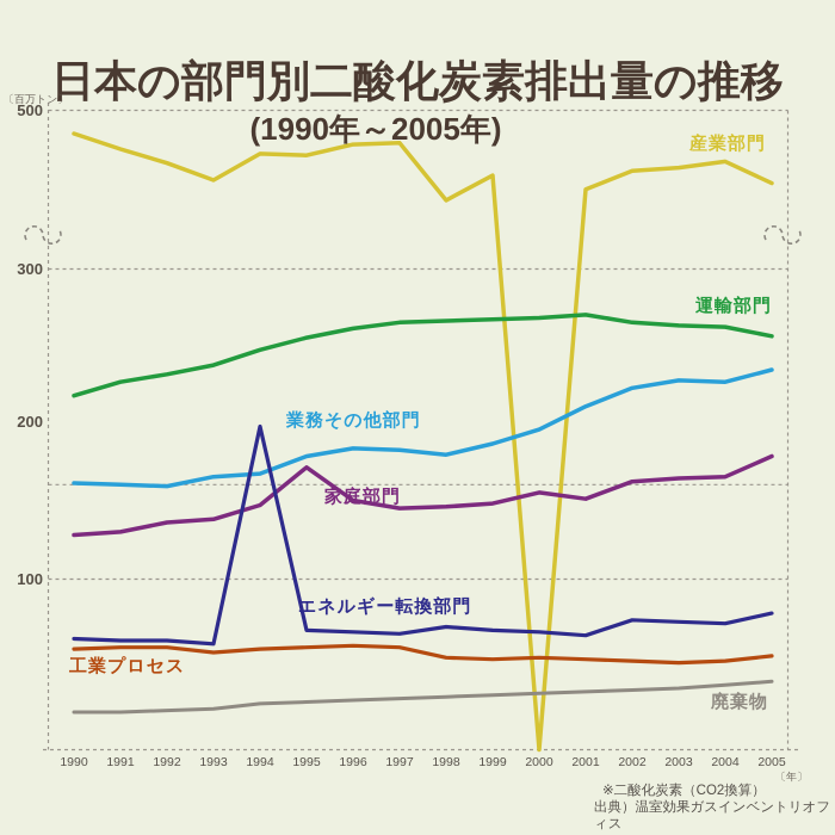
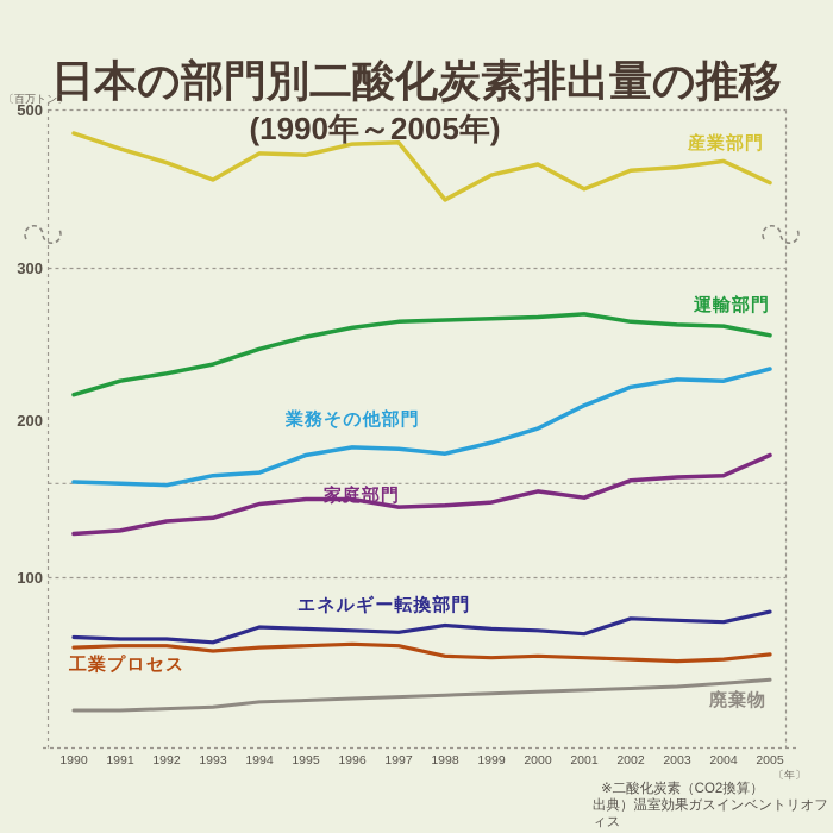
エネルギー転換部門/1994: 197 -> 71
家庭部門/1995: 171 -> 150
産業部門/2000: 321 -> 465
